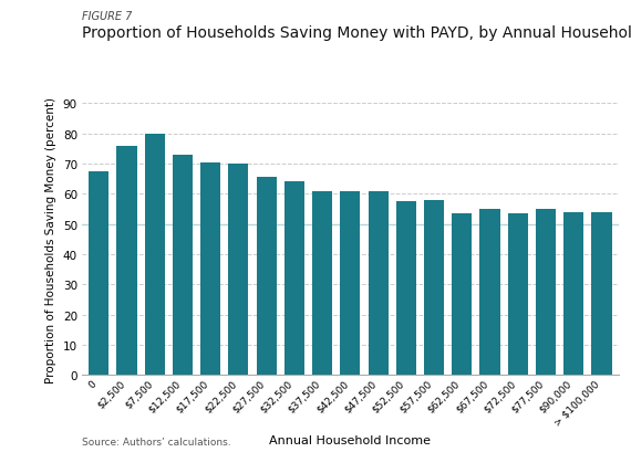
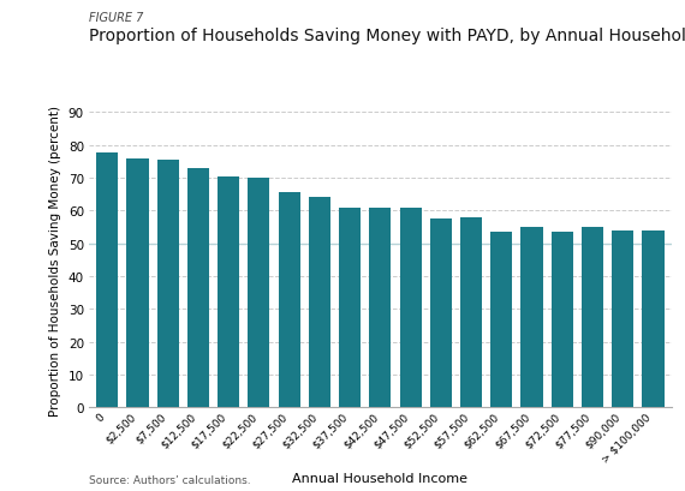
0: 67.5 -> 77.5
$7,500: 80.0 -> 75.5
